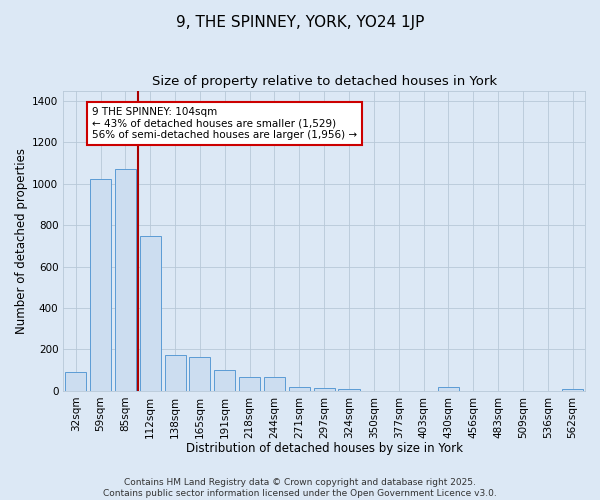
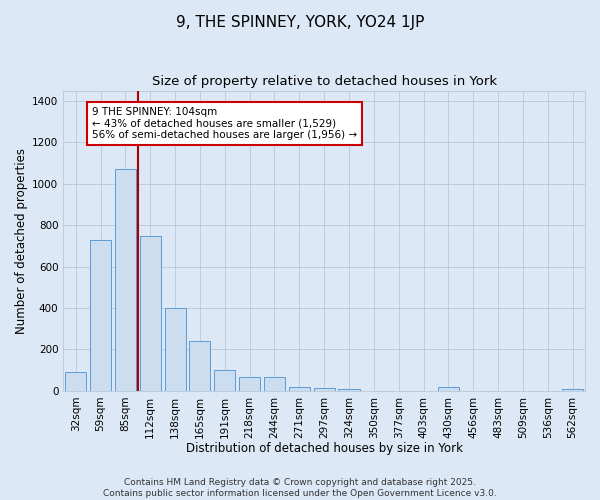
59sqm: 1025 -> 730
138sqm: 175 -> 400
165sqm: 165 -> 240
